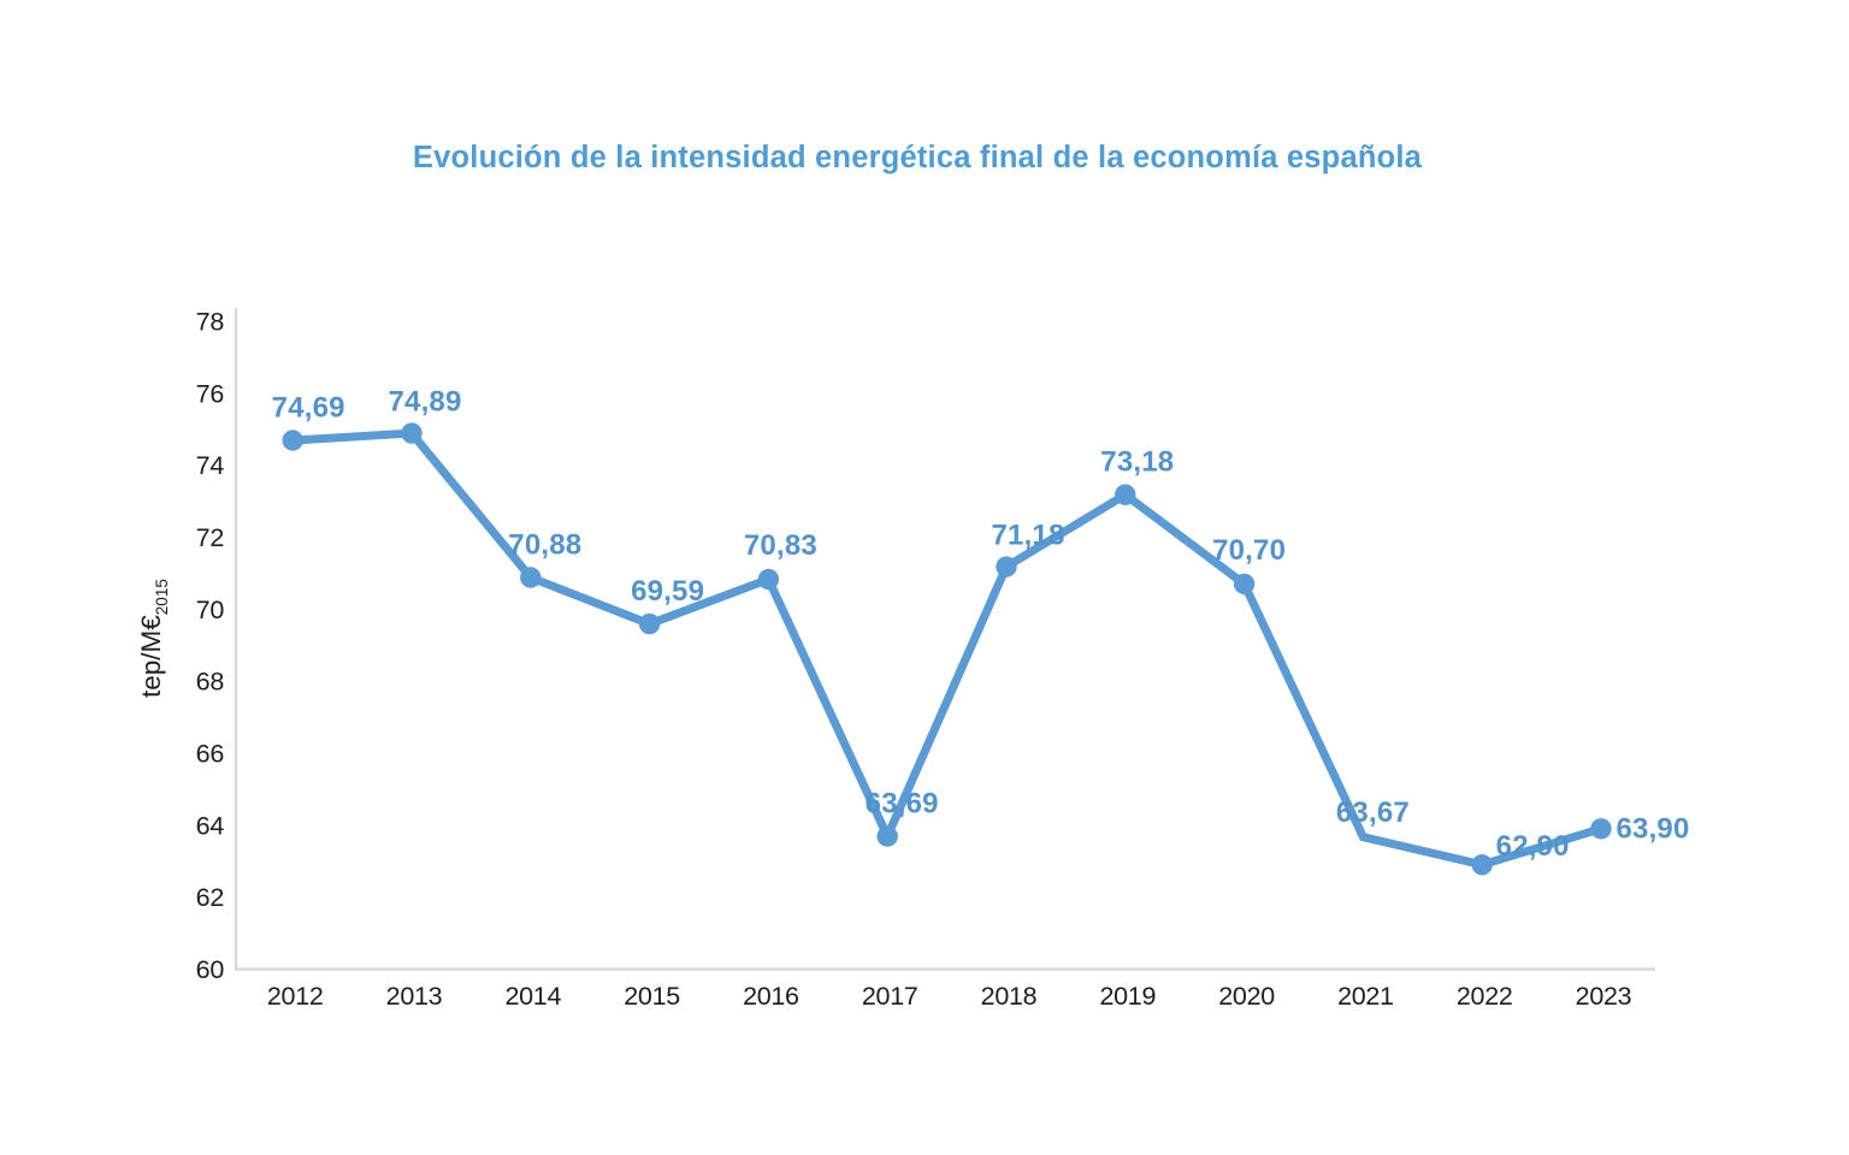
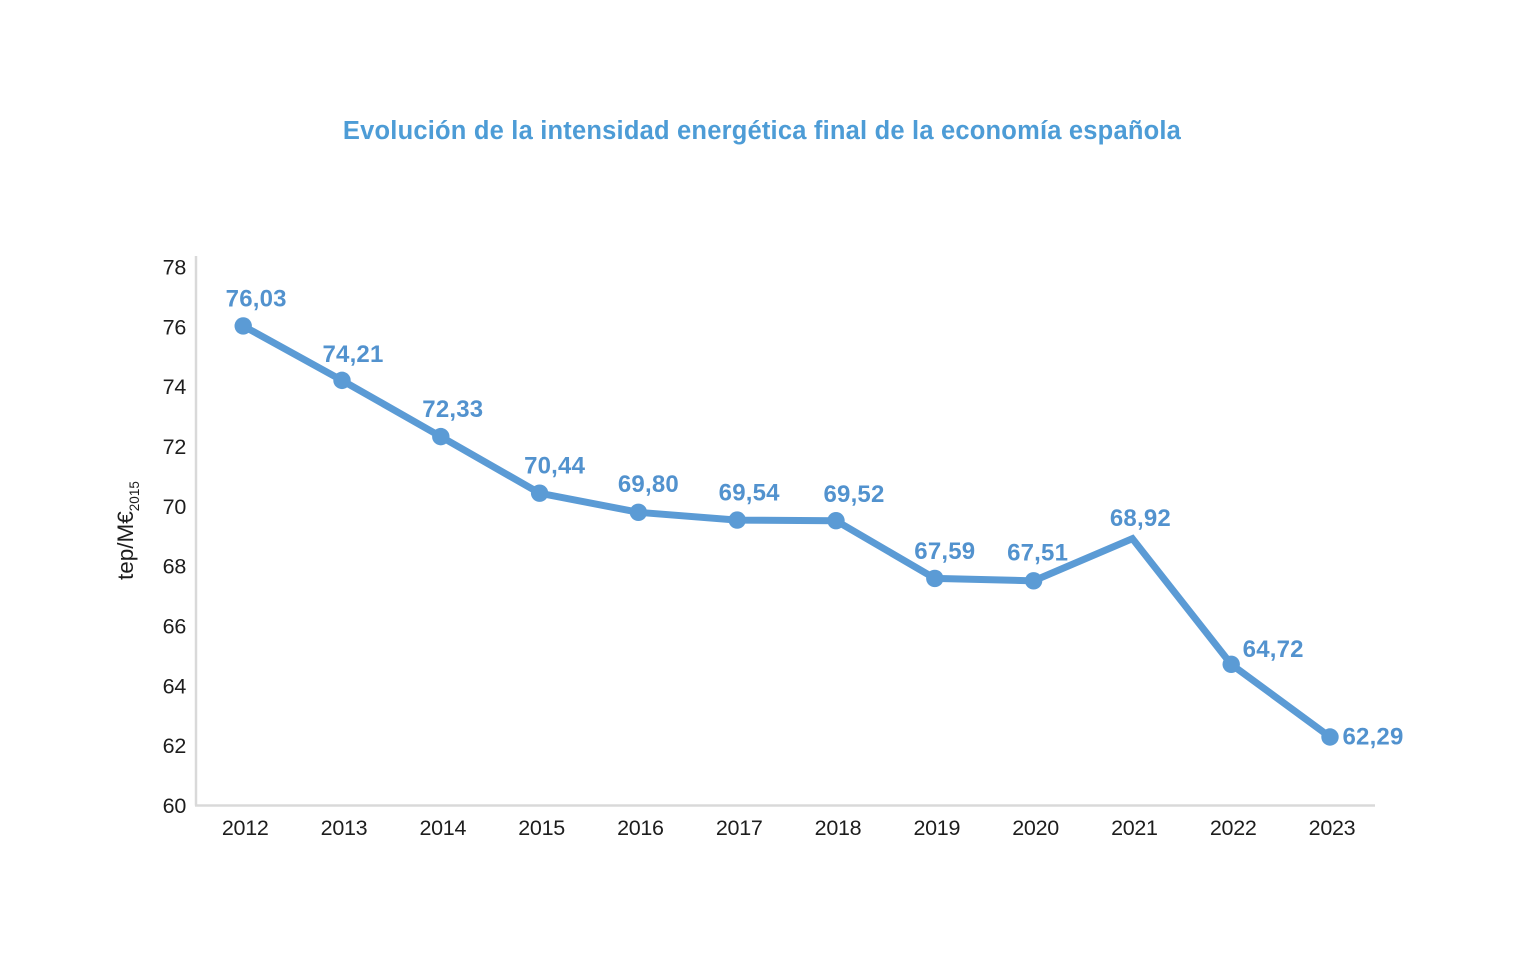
2012: 74,69 -> 76,03
2013: 74,89 -> 74,21
2014: 70,88 -> 72,33
2015: 69,59 -> 70,44
2016: 70,83 -> 69,80
2017: 63,69 -> 69,54
2018: 71,18 -> 69,52
2019: 73,18 -> 67,59
2020: 70,70 -> 67,51
2021: 63,67 -> 68,92
2022: 62,90 -> 64,72
2023: 63,90 -> 62,29
